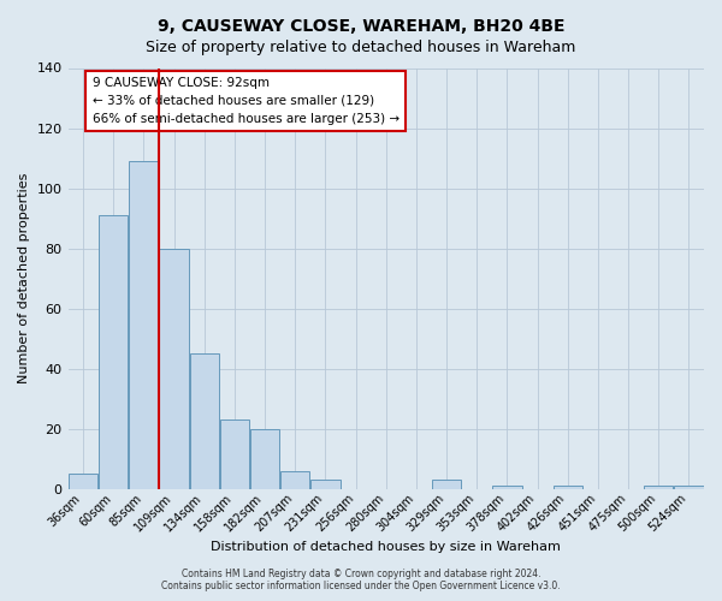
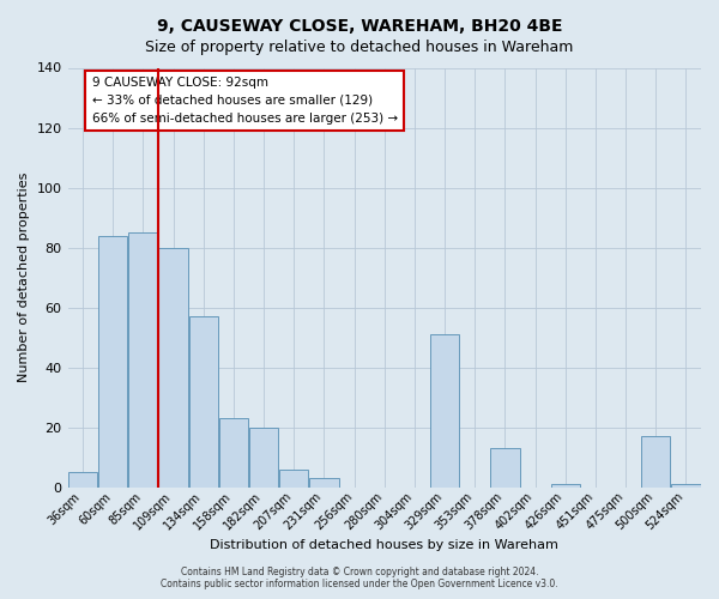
60sqm: 91 -> 84
85sqm: 109 -> 85
134sqm: 45 -> 57
329sqm: 3 -> 51
378sqm: 1 -> 13
500sqm: 1 -> 17
